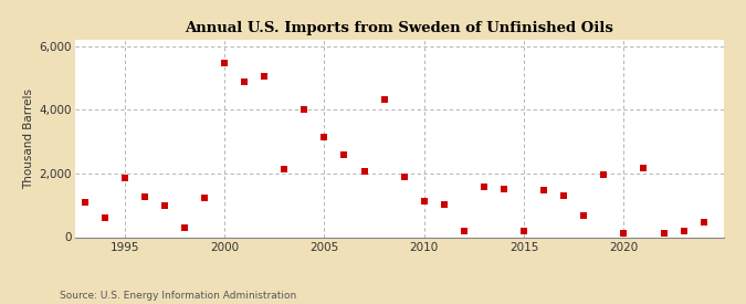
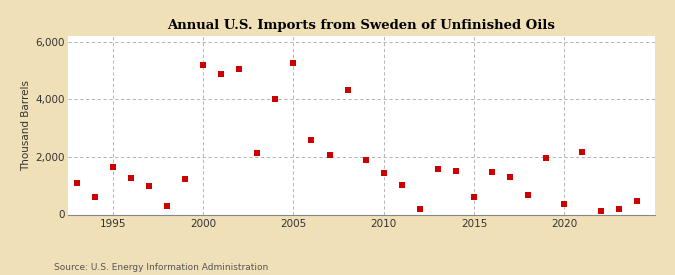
1995: 1,870 -> 1,650
2000: 5,480 -> 5,200
2005: 3,150 -> 5,250
2010: 1,130 -> 1,450
2015: 200 -> 600
2020: 110 -> 350
